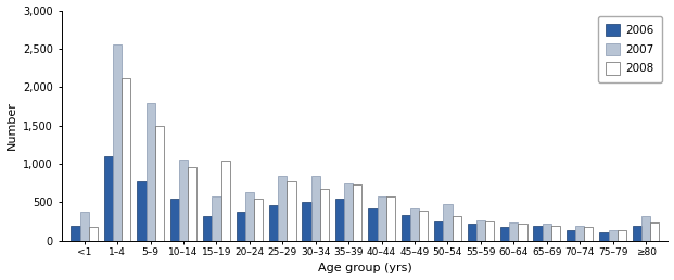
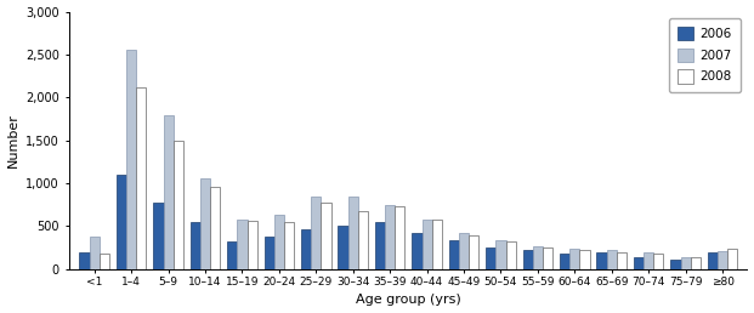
2008/15–19: 1,040 -> 560
2007/50–54: 480 -> 340
2007/≥80: 320 -> 210
